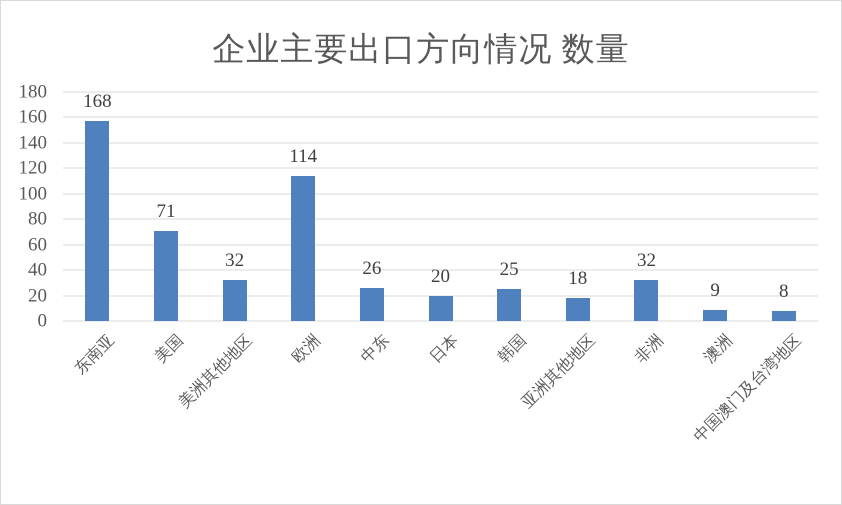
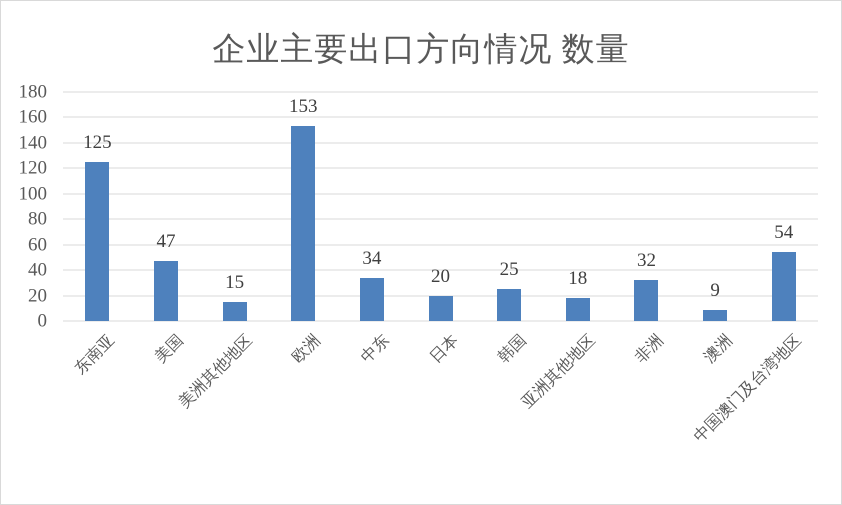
东南亚: 168 -> 125
美国: 71 -> 47
美洲其他地区: 32 -> 15
欧洲: 114 -> 153
中东: 26 -> 34
中国澳门及台湾地区: 8 -> 54
